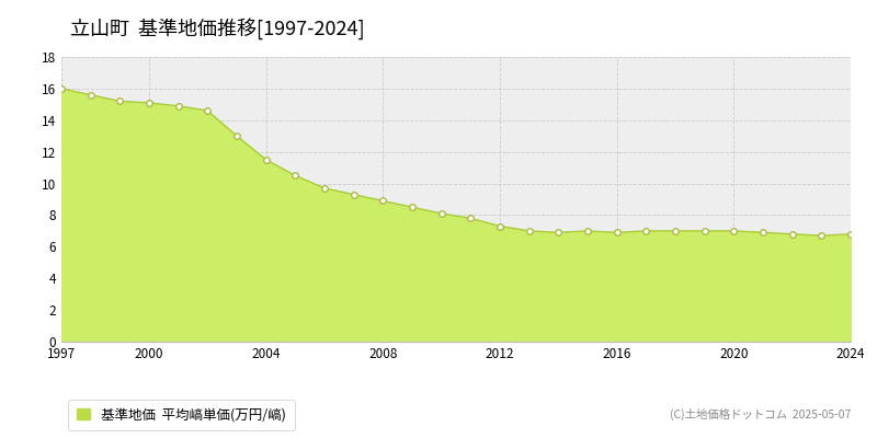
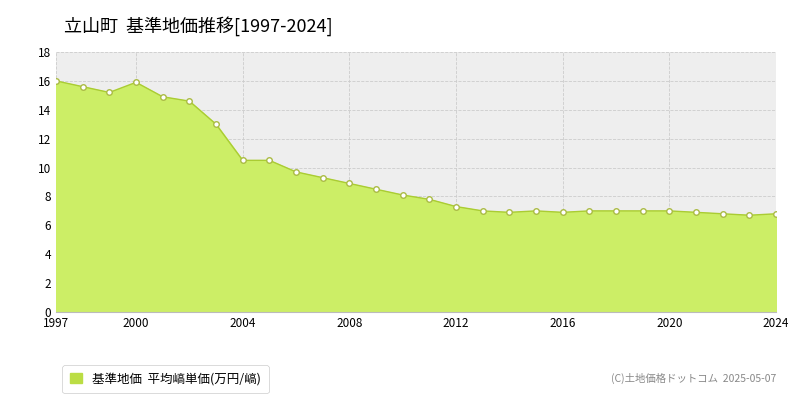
2000: 15.1 -> 15.9
2004: 11.5 -> 10.5
